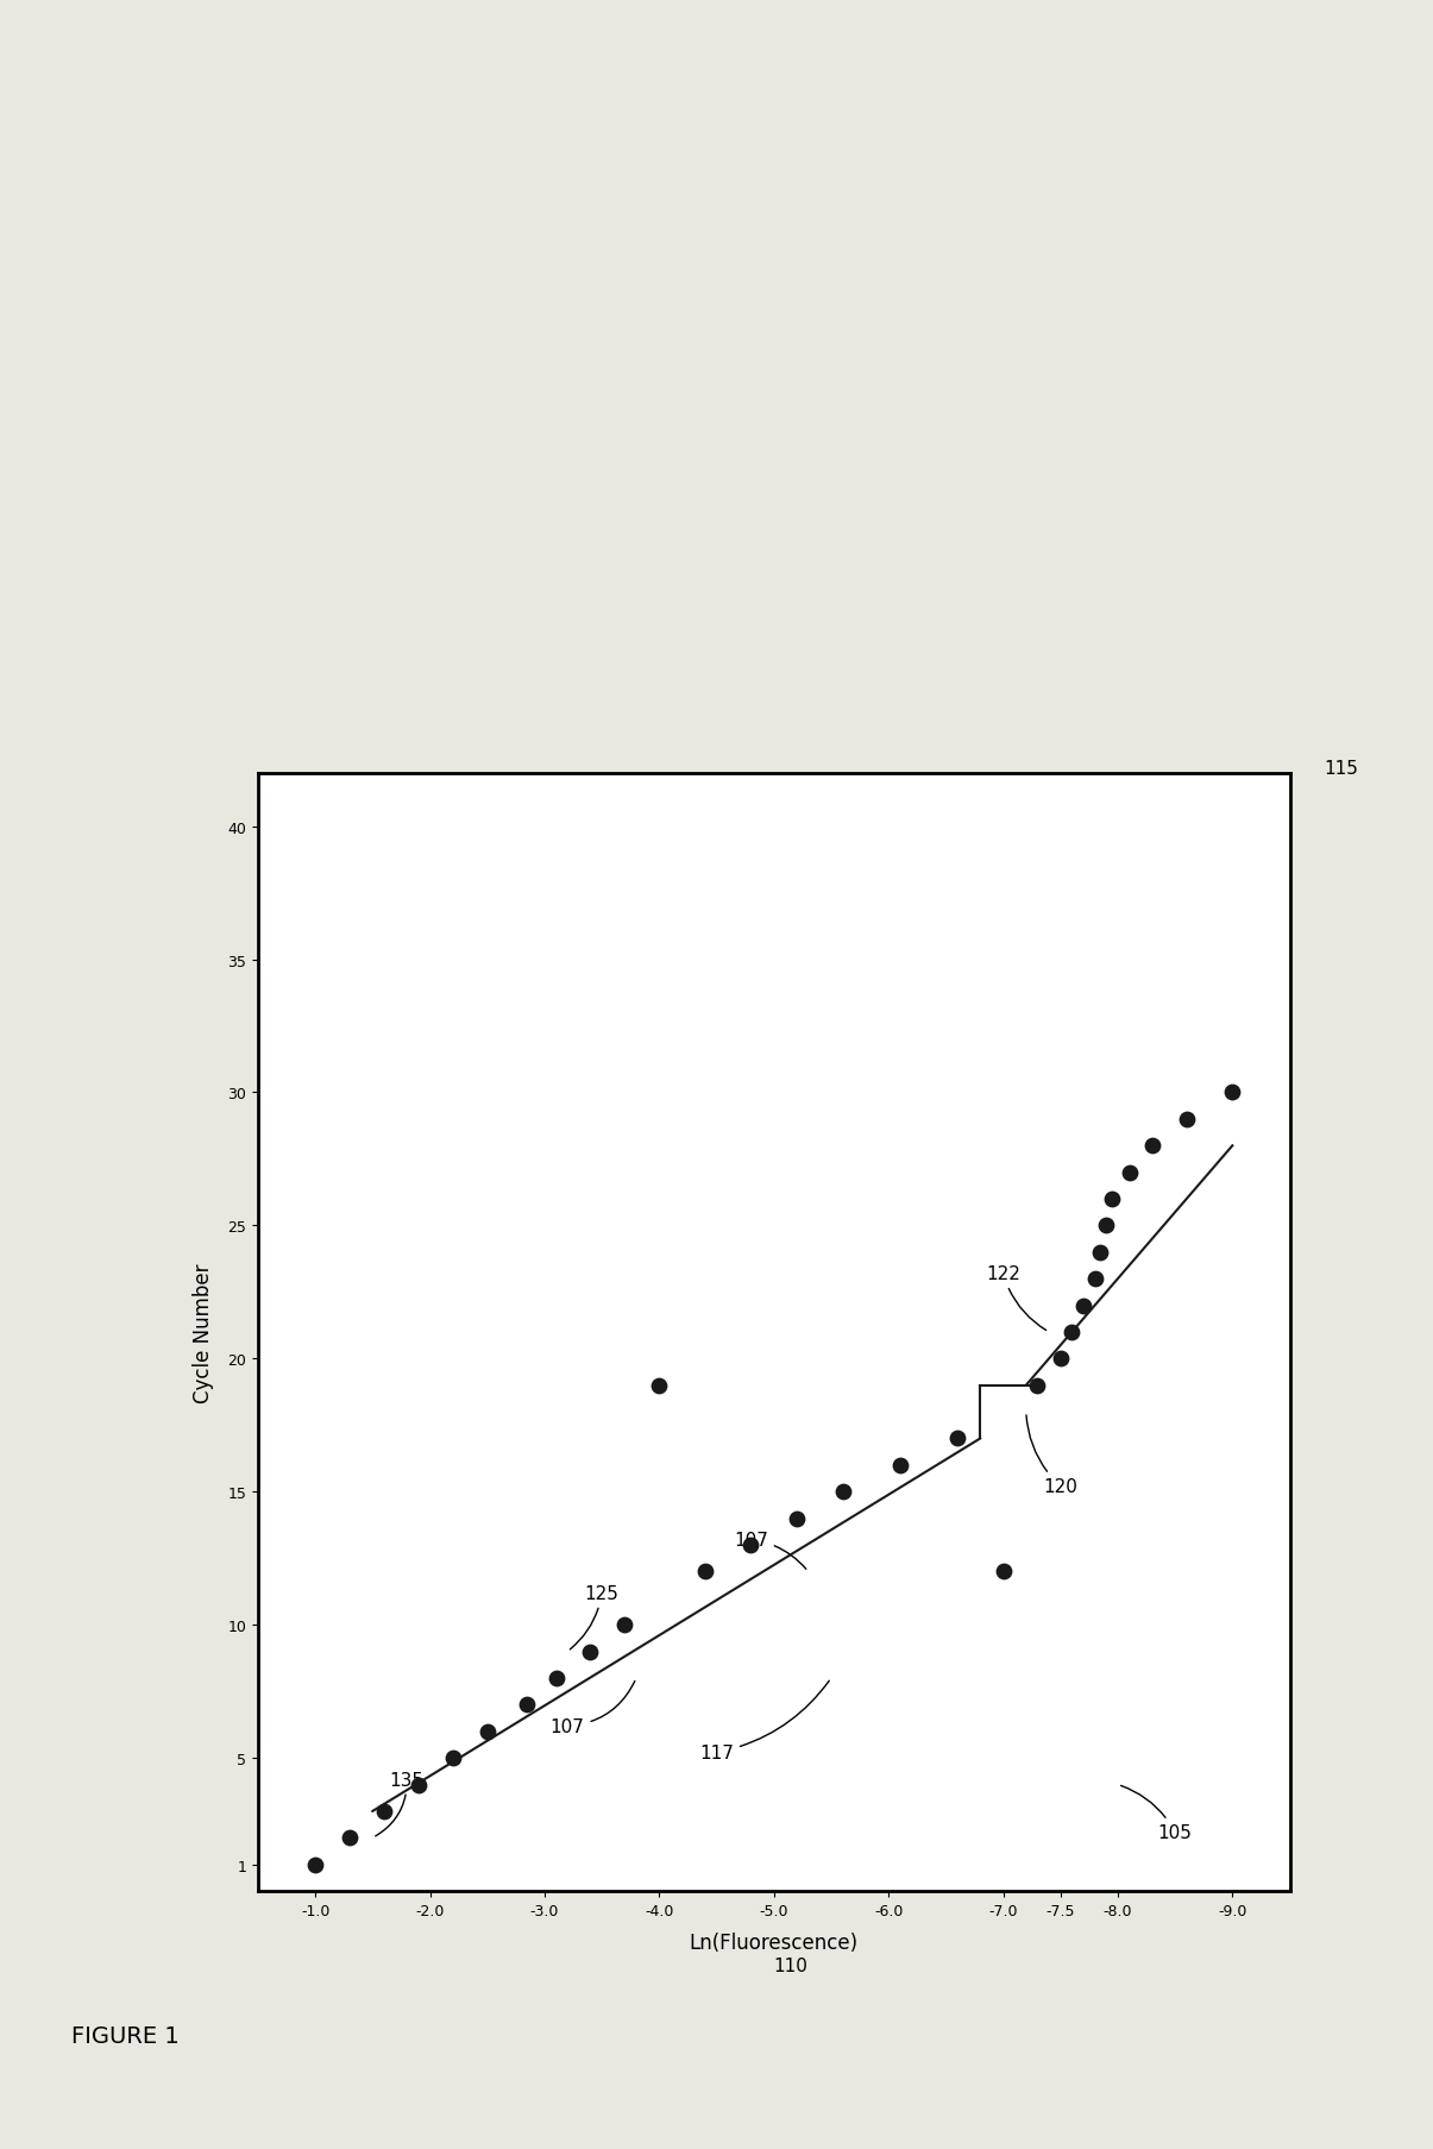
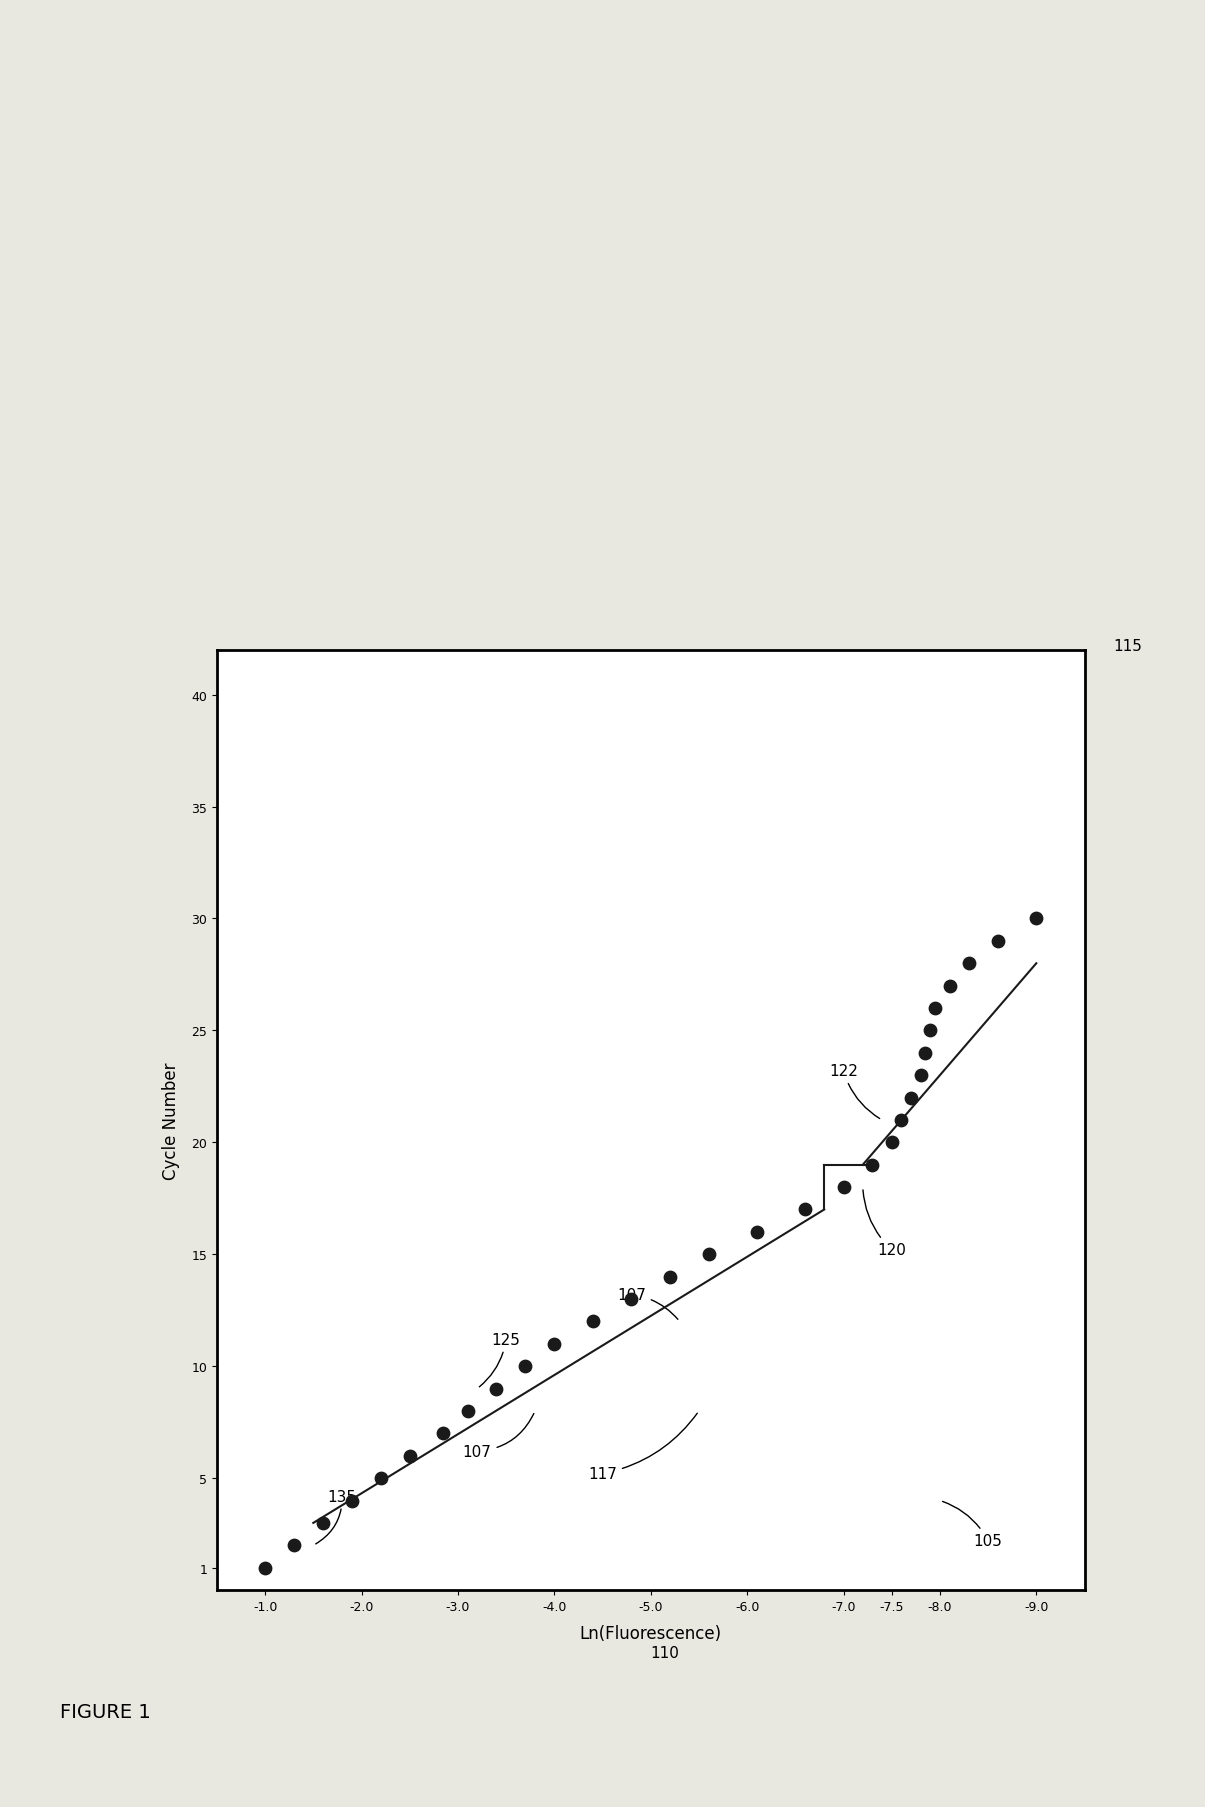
-4.0: 19 -> 11
-7.0: 12 -> 18
